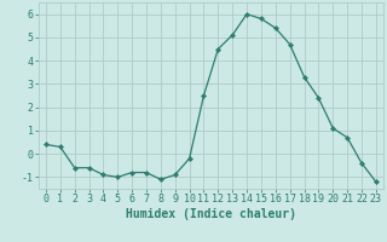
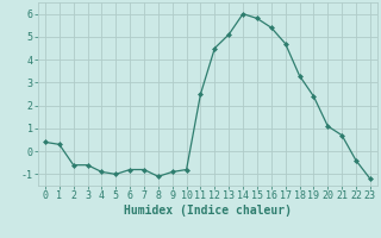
10: -0.2 -> -0.8
